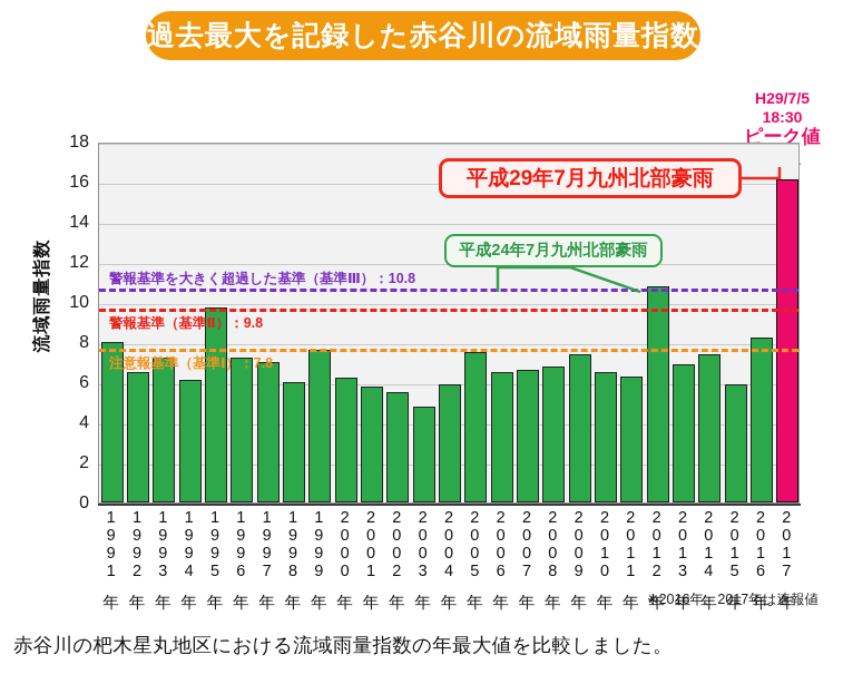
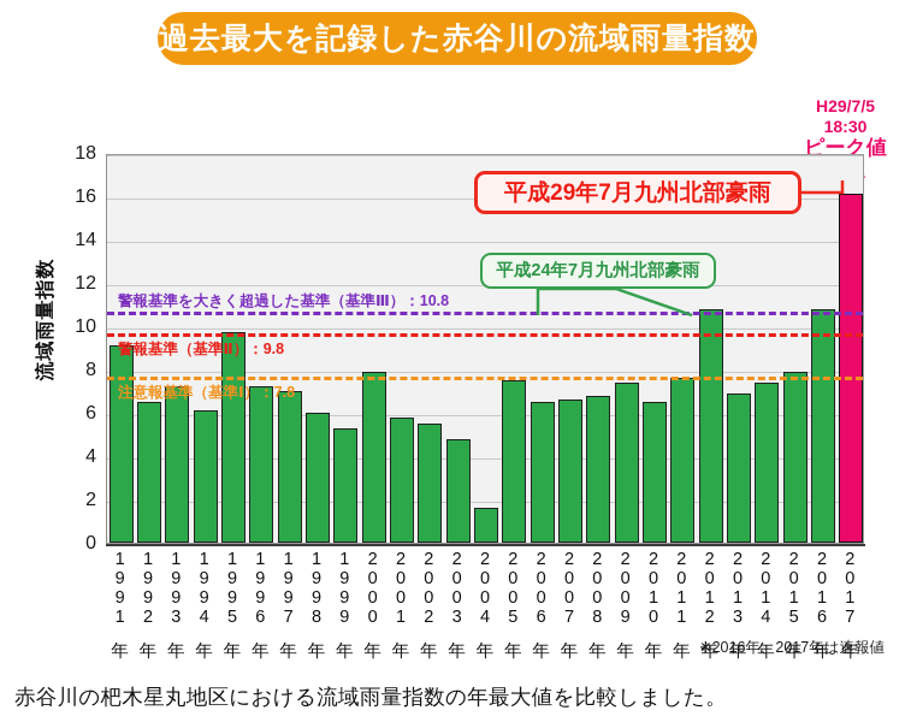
1991年: 8.0 -> 9.1
1999年: 7.6 -> 5.3
2000年: 6.2 -> 7.9
2004年: 5.9 -> 1.6
2011年: 6.3 -> 7.6
2015年: 5.9 -> 7.9
2016年: 8.2 -> 10.8
